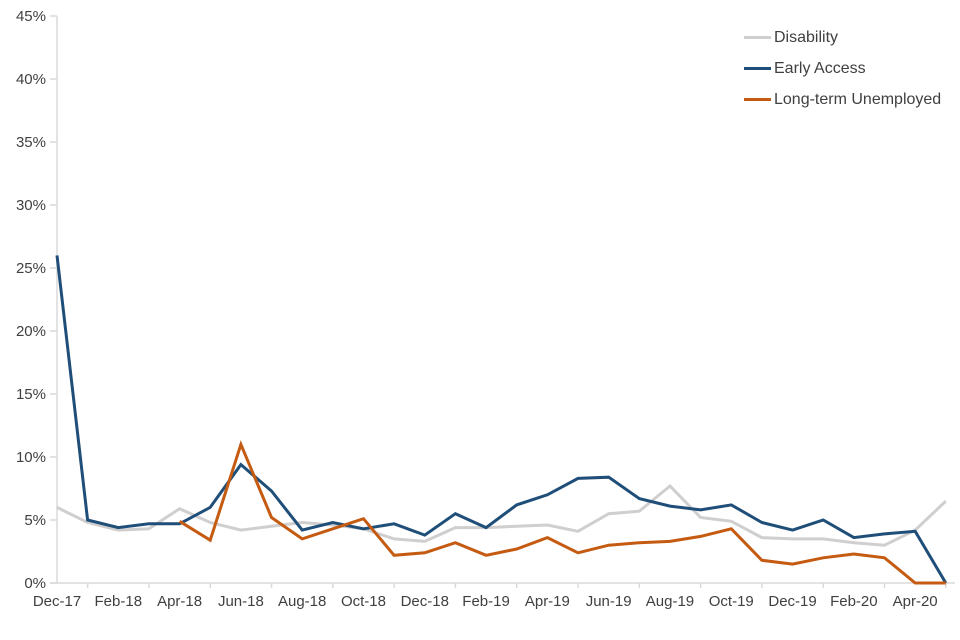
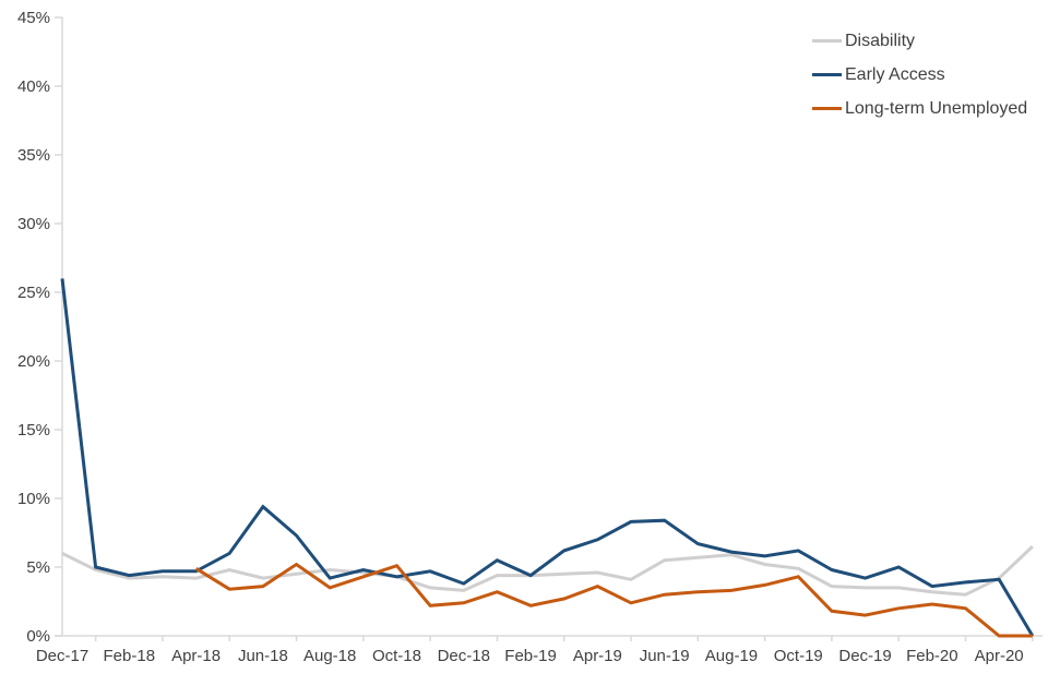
Disability/Apr-18: 5.9% -> 4.2%
Long-term Unemployed/Jun-18: 11.0% -> 3.6%
Disability/Aug-19: 7.7% -> 5.9%
